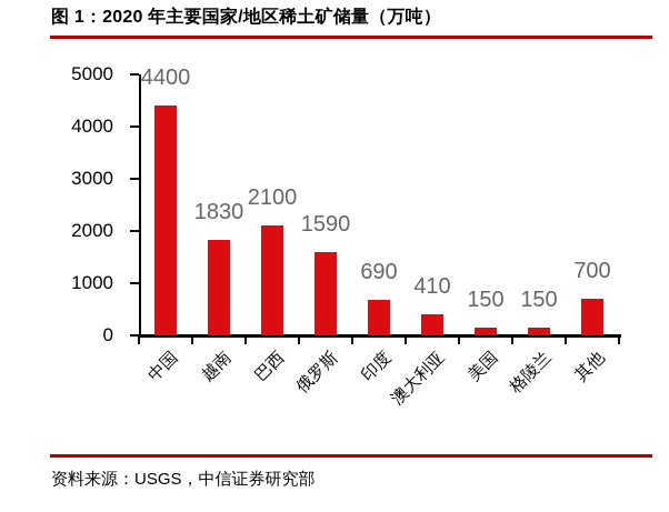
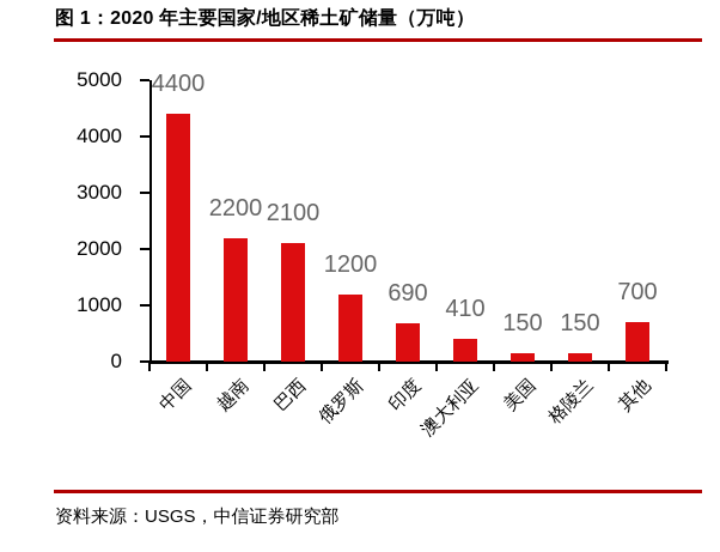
越南: 1830 -> 2200
俄罗斯: 1590 -> 1200
